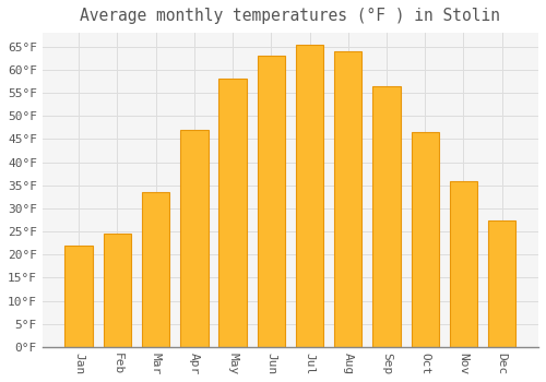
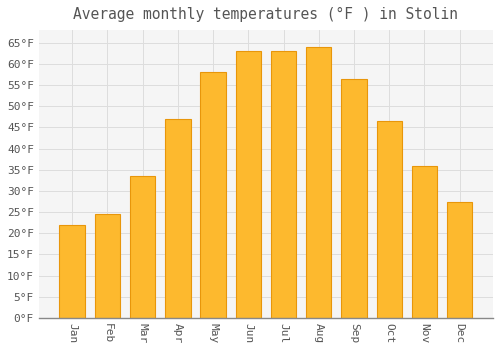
Jul: 65.5°F -> 63.0°F
